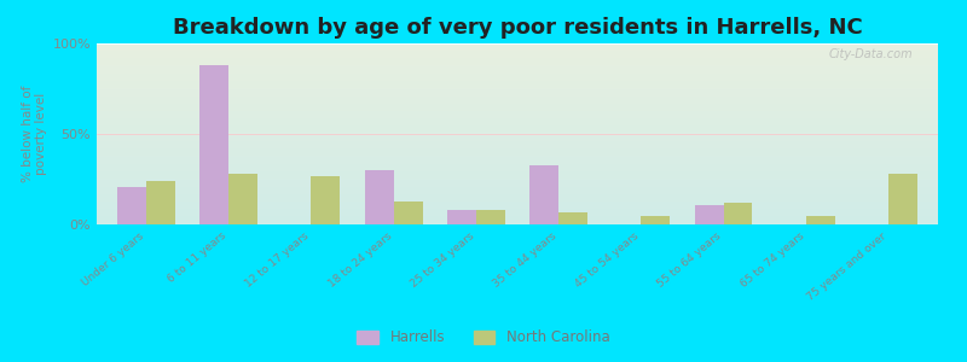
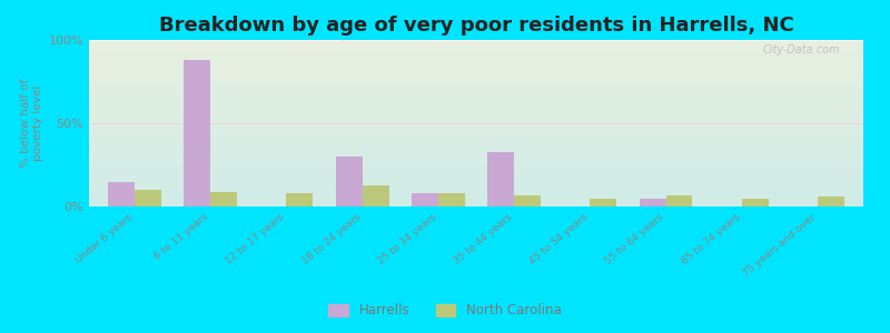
Harrells/Under 6 years: 21% -> 15%
North Carolina/Under 6 years: 24% -> 10%
North Carolina/6 to 11 years: 28% -> 9%
North Carolina/12 to 17 years: 27% -> 8%
Harrells/55 to 64 years: 11% -> 5%
North Carolina/55 to 64 years: 12% -> 7%
North Carolina/75 years and over: 28% -> 6%
